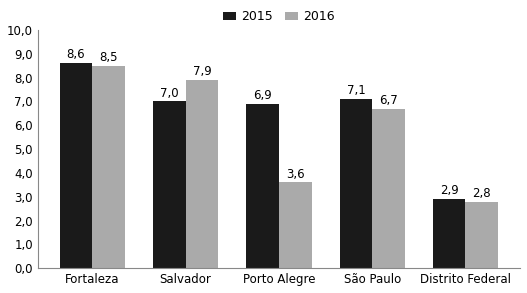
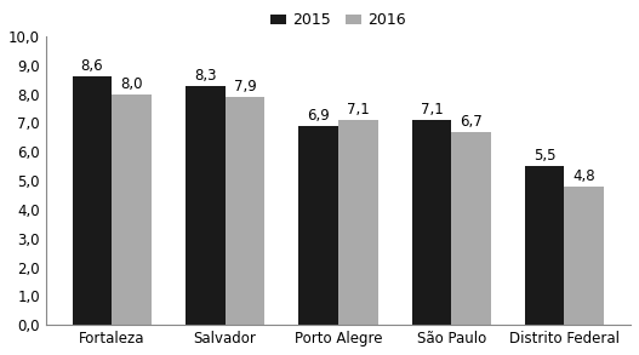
2016/Fortaleza: 8,5 -> 8,0
2015/Salvador: 7,0 -> 8,3
2016/Porto Alegre: 3,6 -> 7,1
2015/Distrito Federal: 2,9 -> 5,5
2016/Distrito Federal: 2,8 -> 4,8
